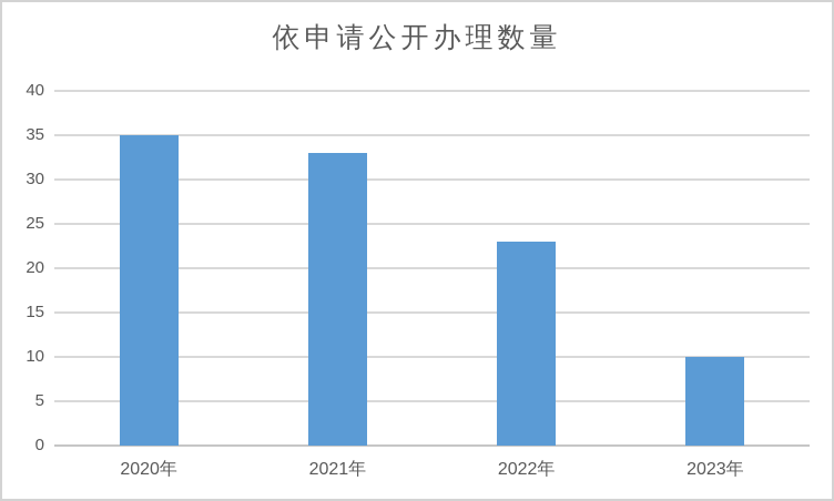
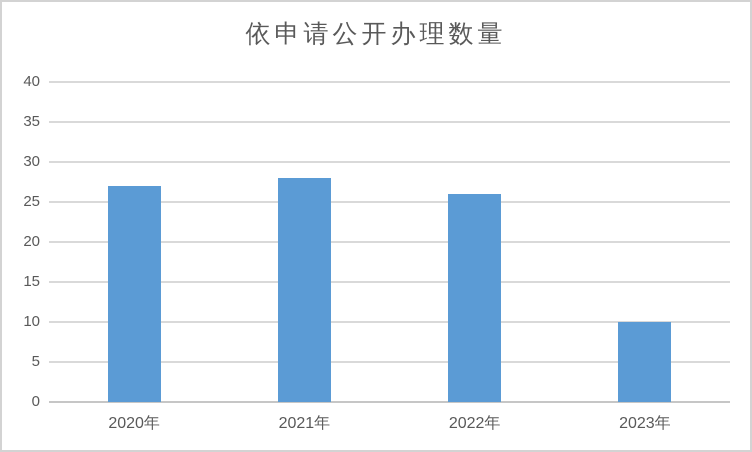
2020年: 35 -> 27
2021年: 33 -> 28
2022年: 23 -> 26
